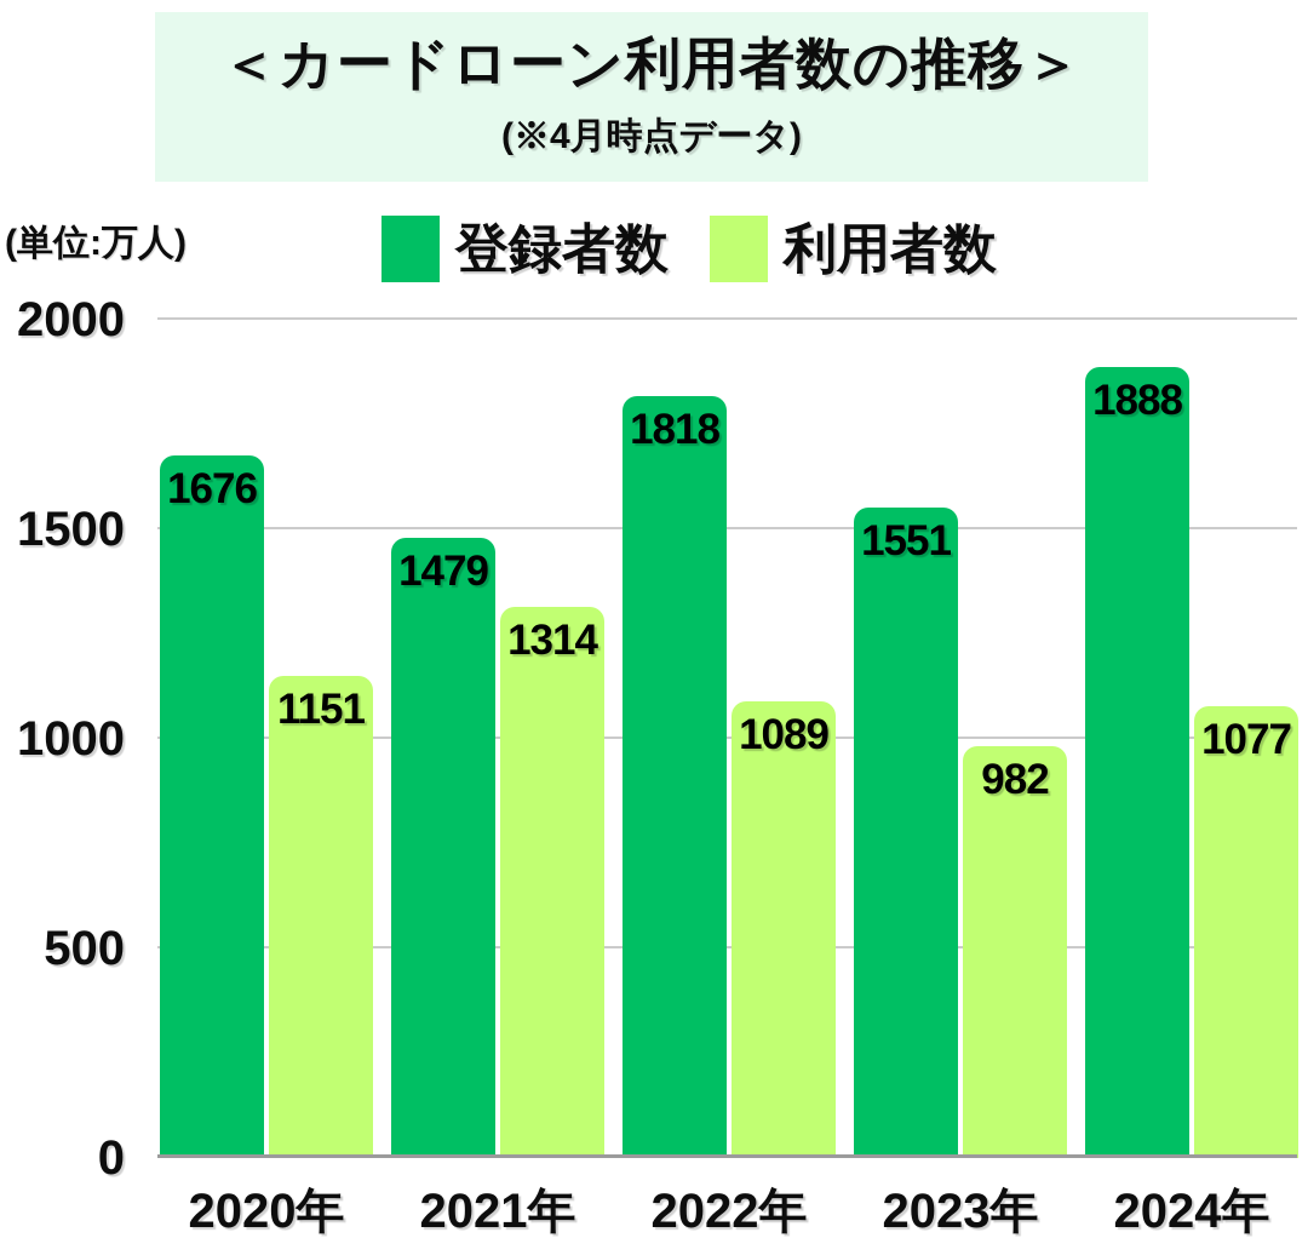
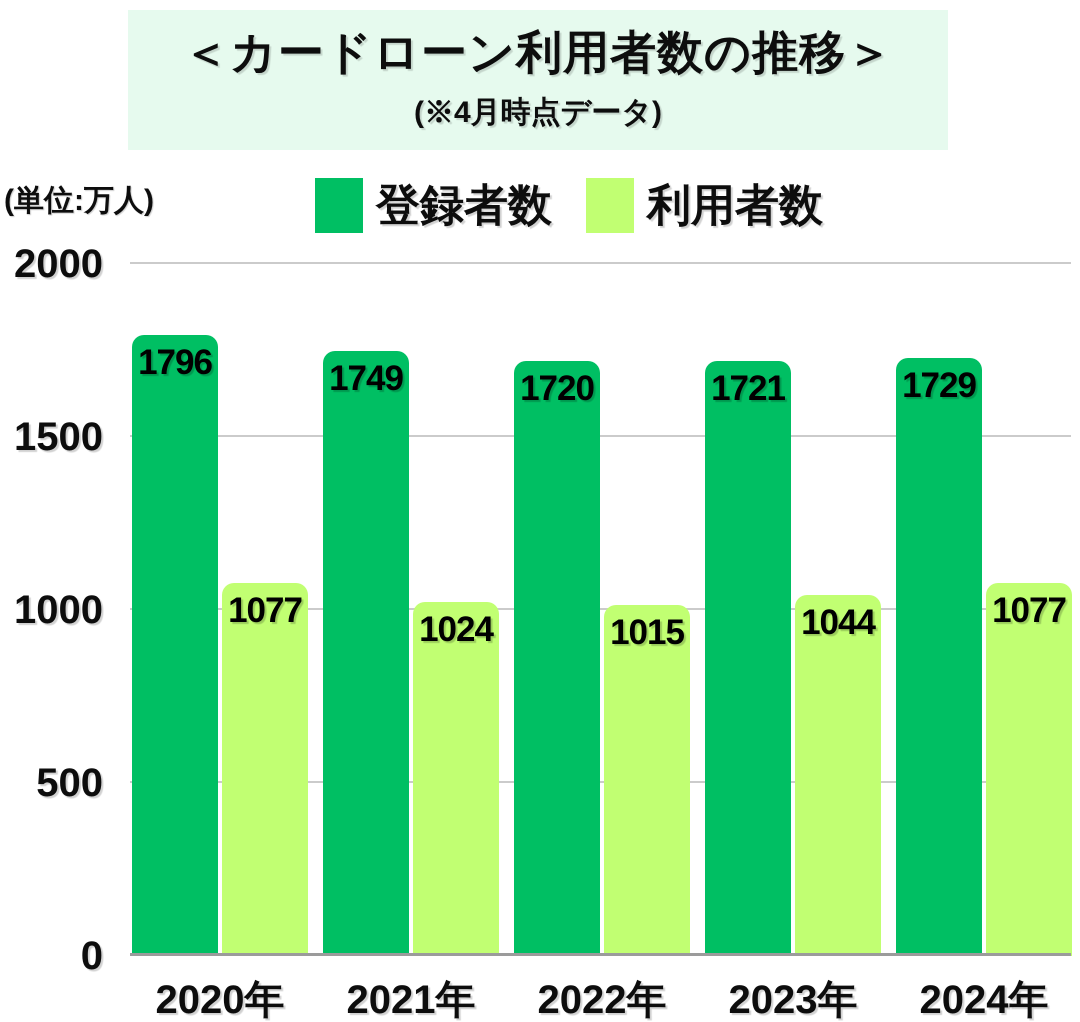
登録者数/2020年: 1676 -> 1796
利用者数/2020年: 1151 -> 1077
登録者数/2021年: 1479 -> 1749
利用者数/2021年: 1314 -> 1024
登録者数/2022年: 1818 -> 1720
利用者数/2022年: 1089 -> 1015
登録者数/2023年: 1551 -> 1721
利用者数/2023年: 982 -> 1044
登録者数/2024年: 1888 -> 1729
